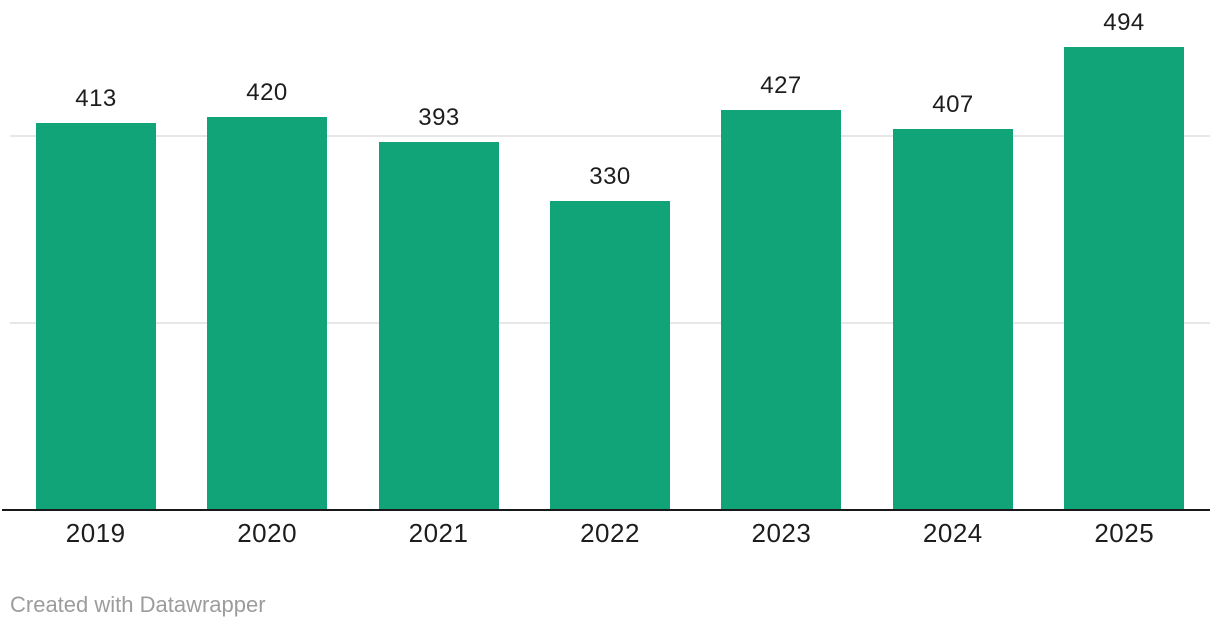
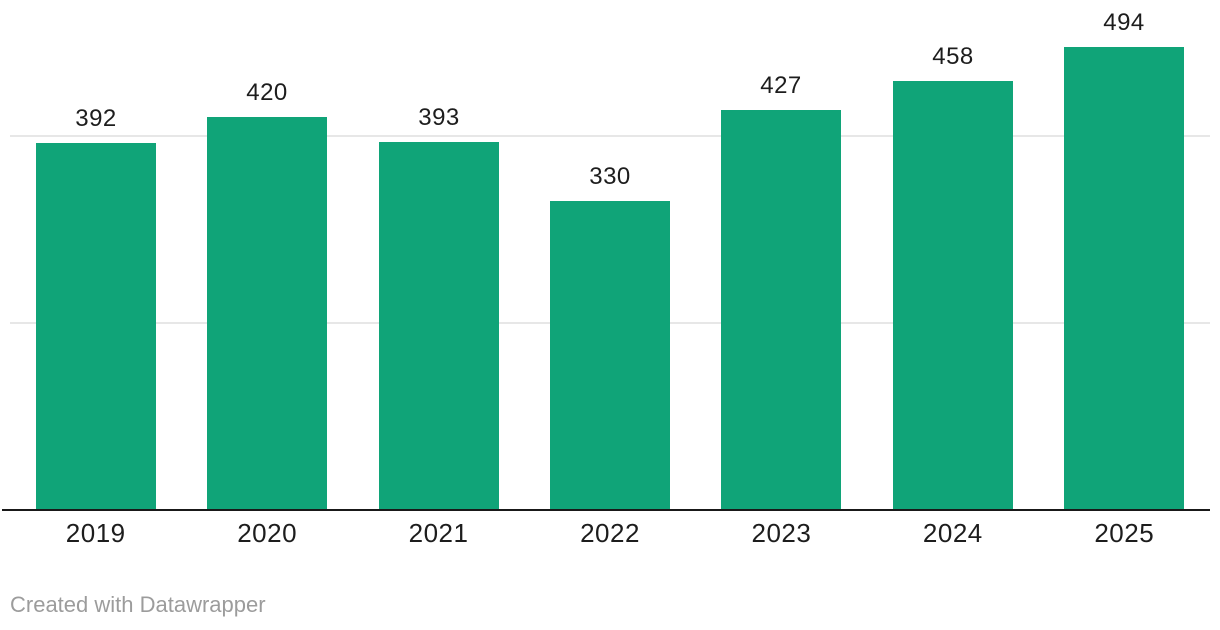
2019: 413 -> 392
2024: 407 -> 458
